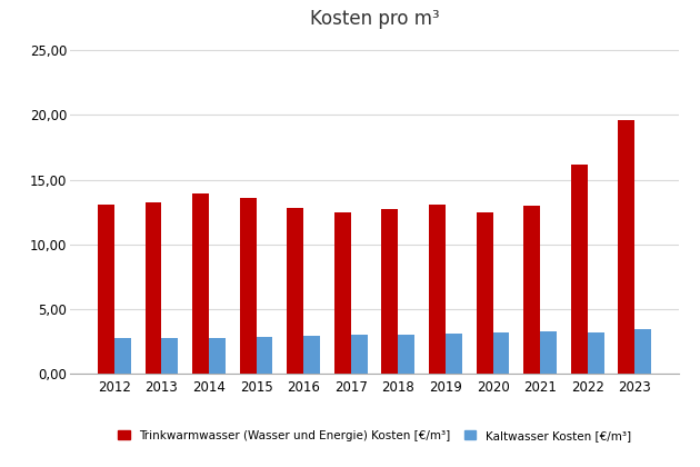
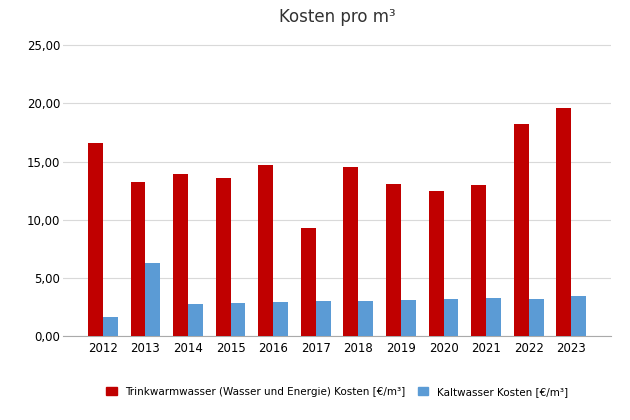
Trinkwarmwasser (Wasser und Energie) Kosten [€/m³]/2012: 13,1 -> 16,6
Kaltwasser Kosten [€/m³]/2012: 2,7 -> 1,6
Kaltwasser Kosten [€/m³]/2013: 2,7 -> 6,3
Trinkwarmwasser (Wasser und Energie) Kosten [€/m³]/2016: 12,8 -> 14,7
Trinkwarmwasser (Wasser und Energie) Kosten [€/m³]/2017: 12,4 -> 9,3
Trinkwarmwasser (Wasser und Energie) Kosten [€/m³]/2018: 12,7 -> 14,5
Trinkwarmwasser (Wasser und Energie) Kosten [€/m³]/2022: 16,2 -> 18,2
